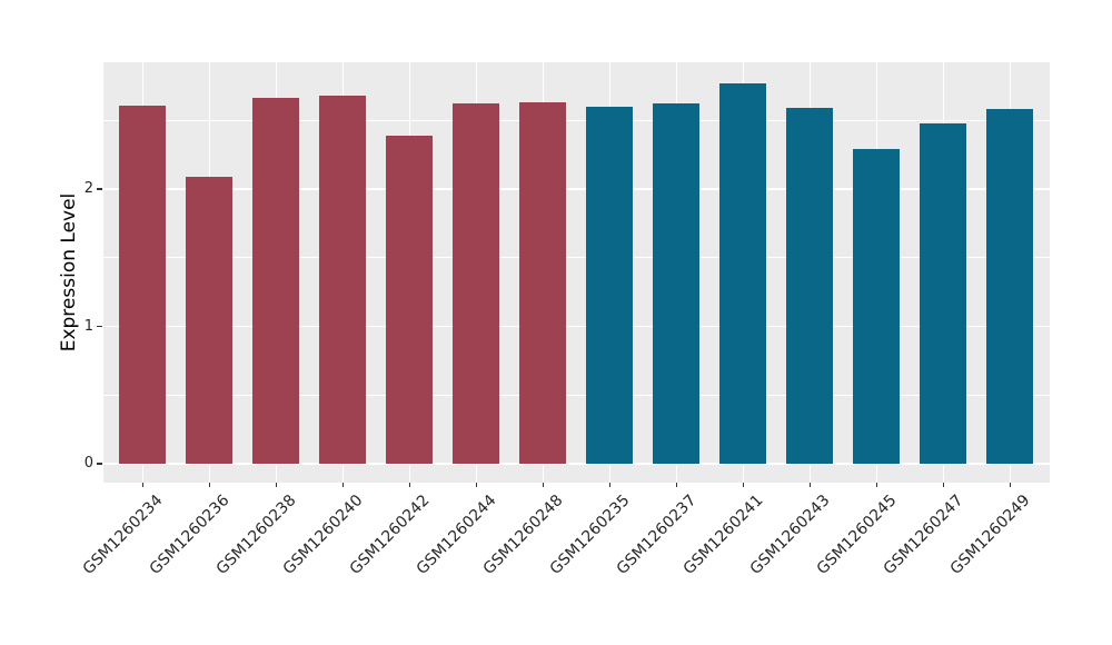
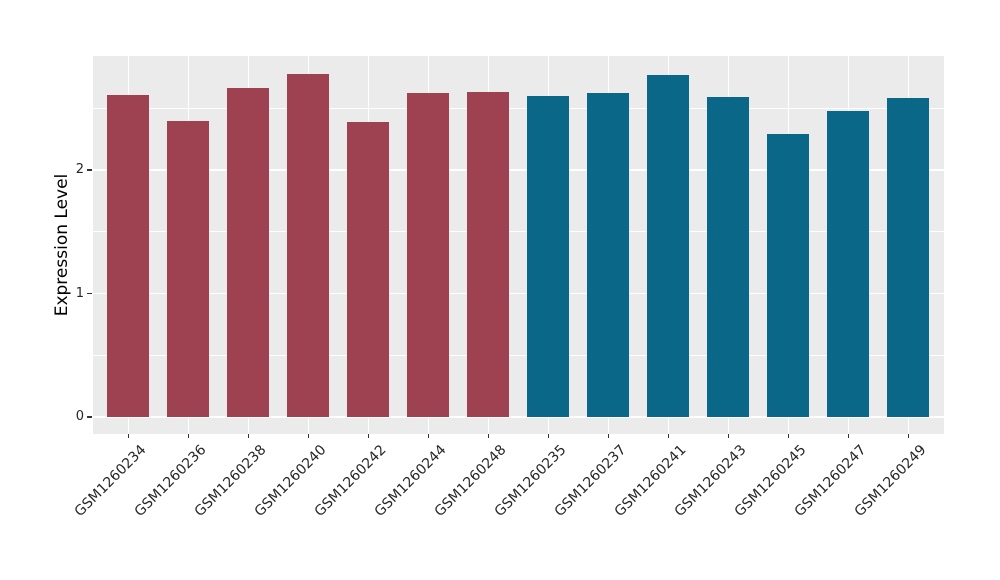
GSM1260236: 2.09 -> 2.40
GSM1260240: 2.68 -> 2.78
